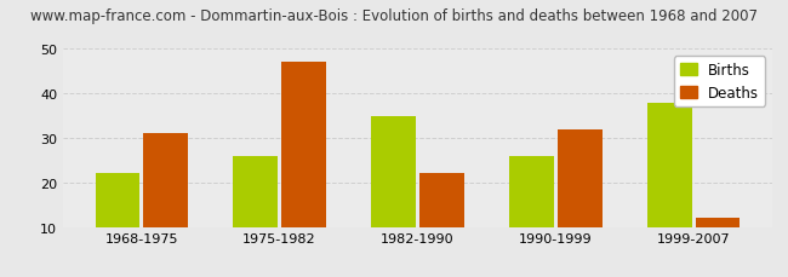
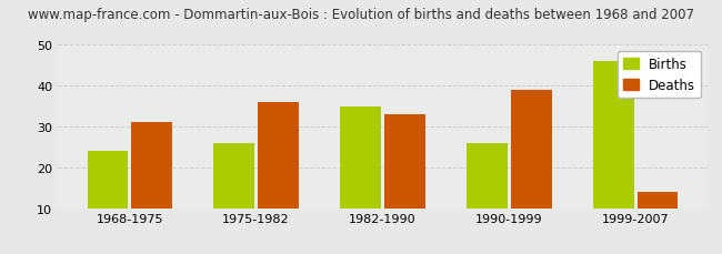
Births/1968-1975: 22 -> 24
Deaths/1975-1982: 47 -> 36
Deaths/1982-1990: 22 -> 33
Deaths/1990-1999: 32 -> 39
Births/1999-2007: 38 -> 46
Deaths/1999-2007: 12 -> 14
